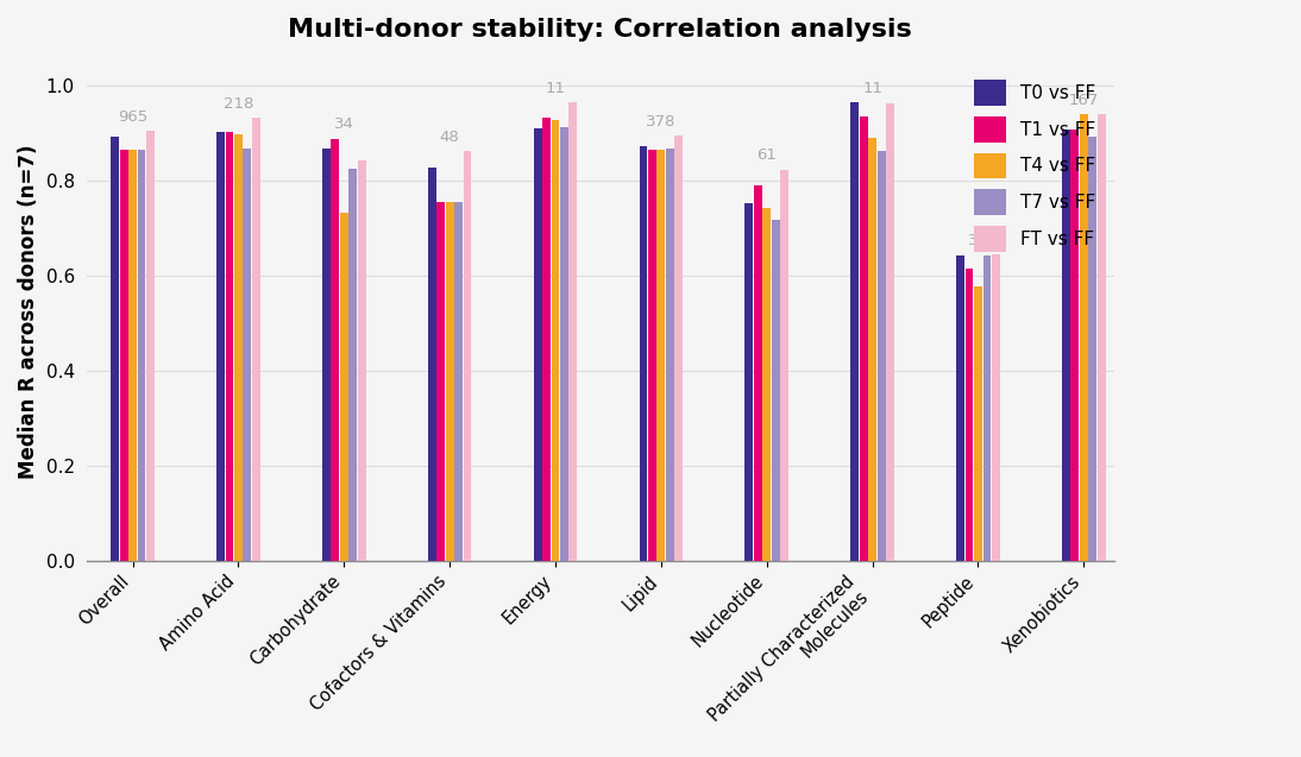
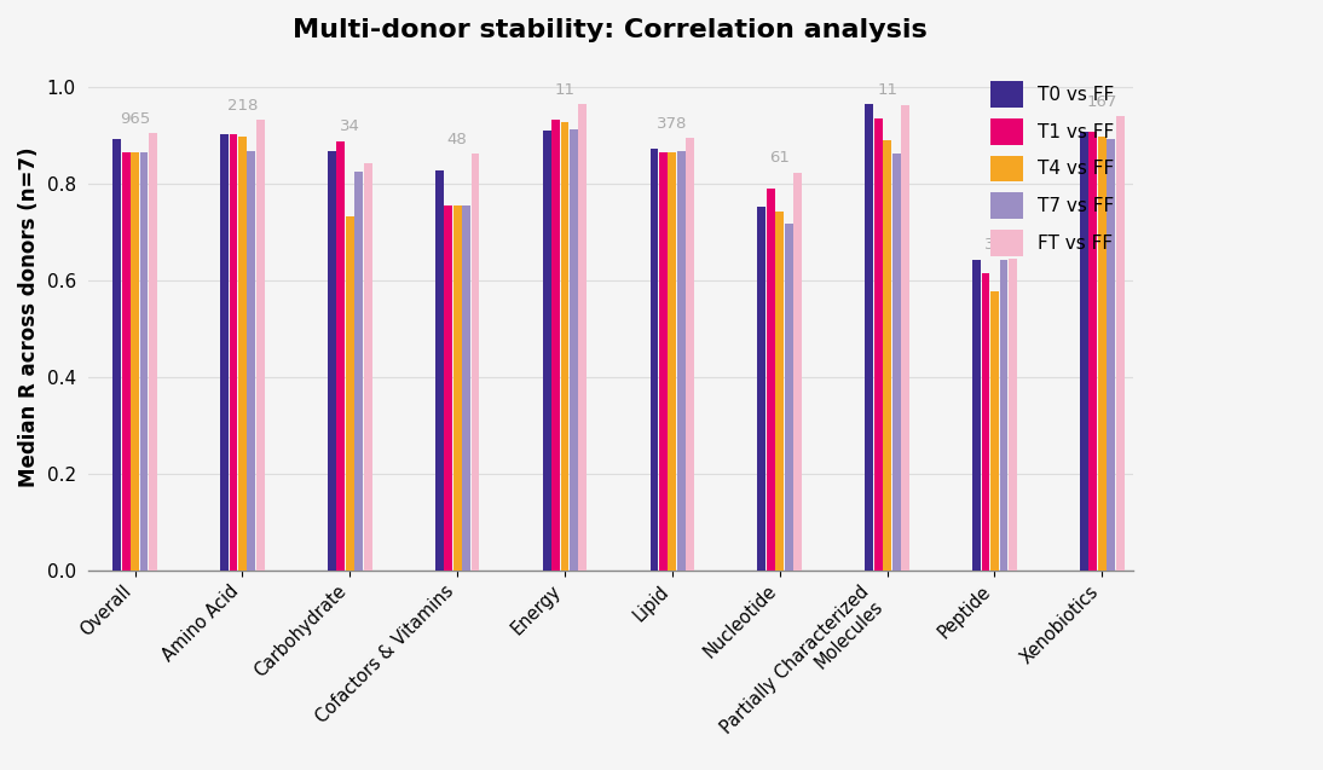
T4 vs FF/Xenobiotics: 0.940 -> 0.898
